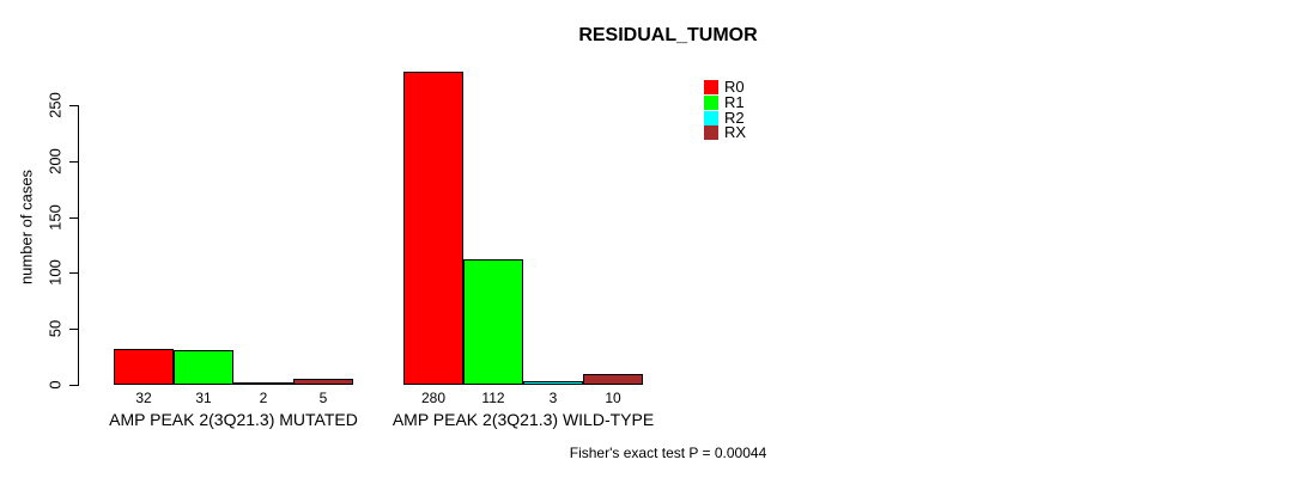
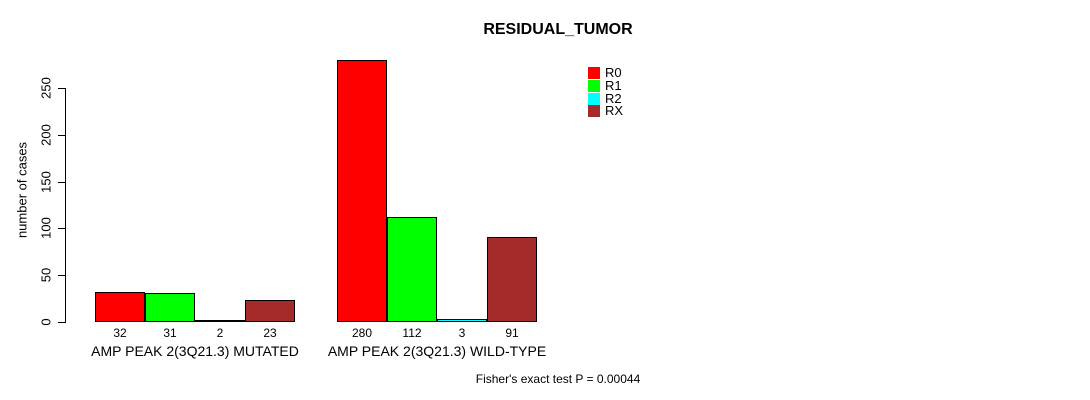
RX/AMP PEAK 2(3Q21.3) MUTATED: 5 -> 23
RX/AMP PEAK 2(3Q21.3) WILD-TYPE: 10 -> 91
